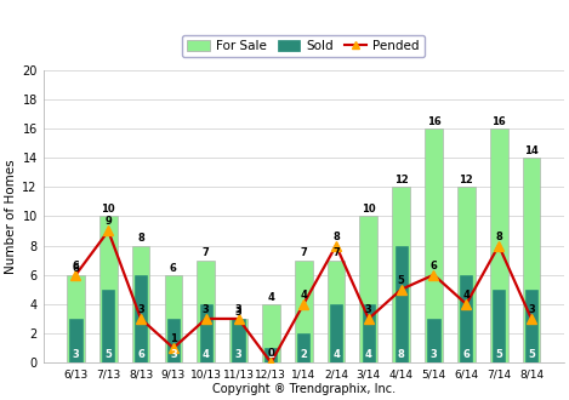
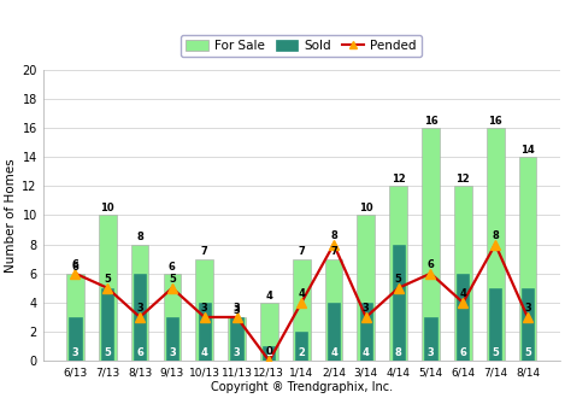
Pended/7/13: 9 -> 5
Pended/9/13: 1 -> 5
